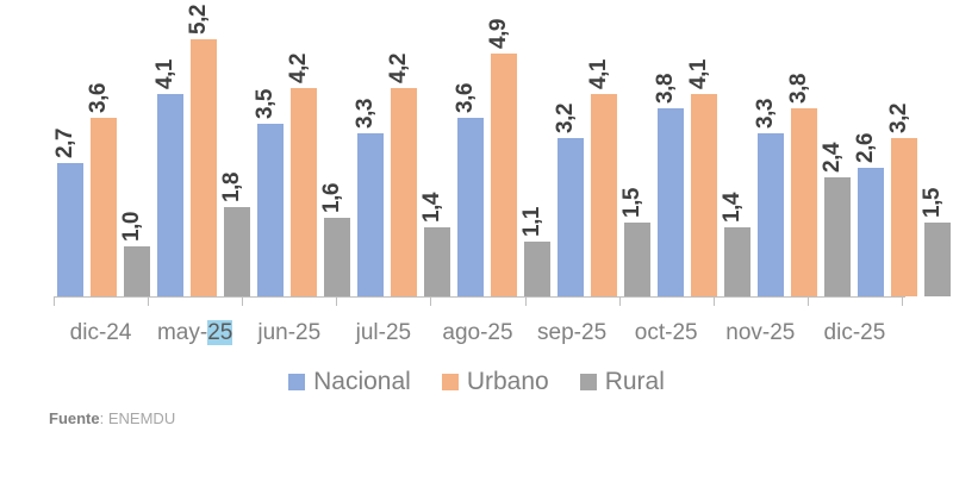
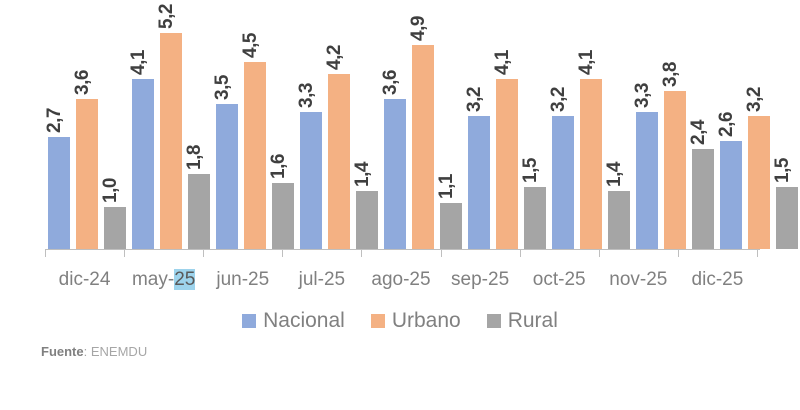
Urbano/jun-25: 4,2 -> 4,5
Nacional/oct-25: 3,8 -> 3,2
